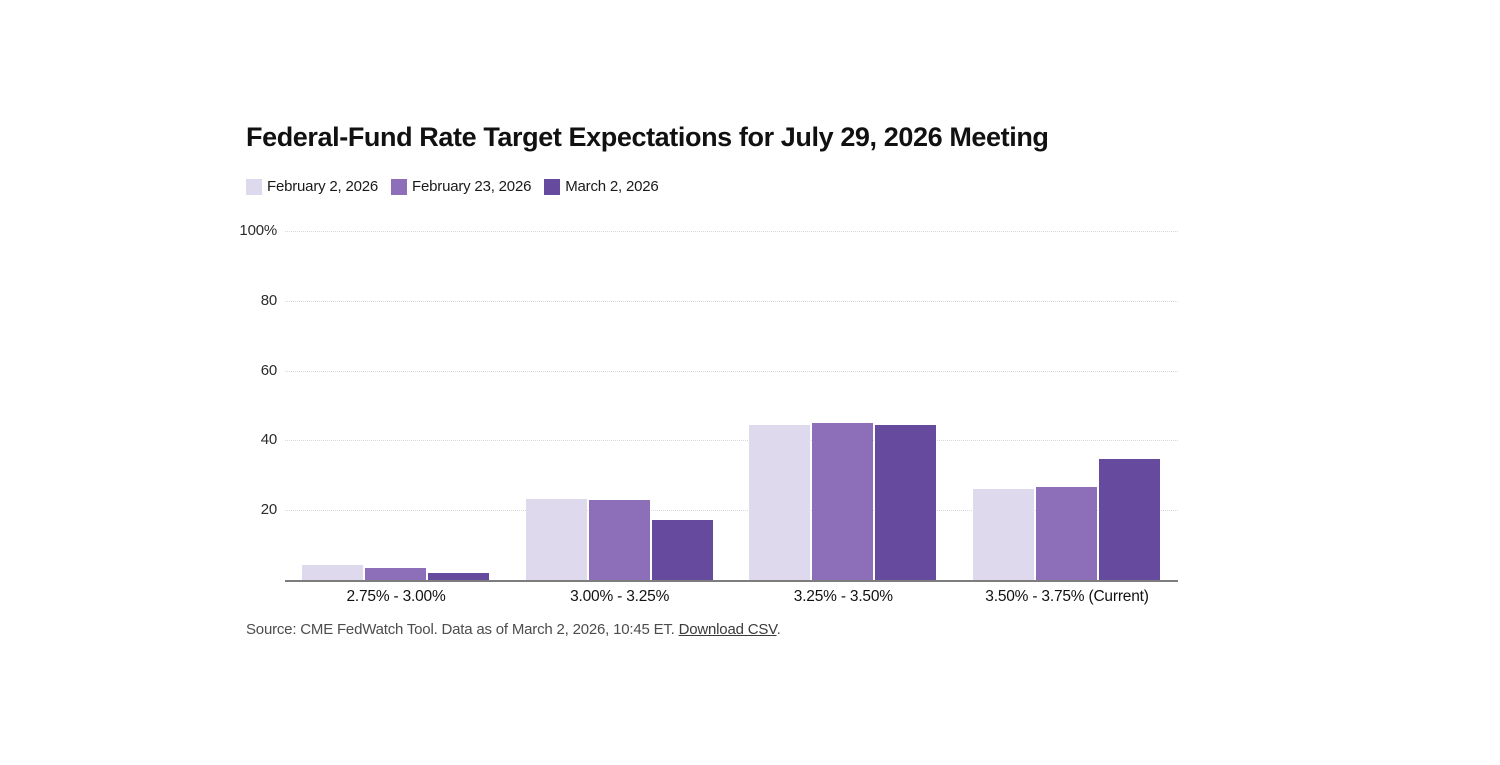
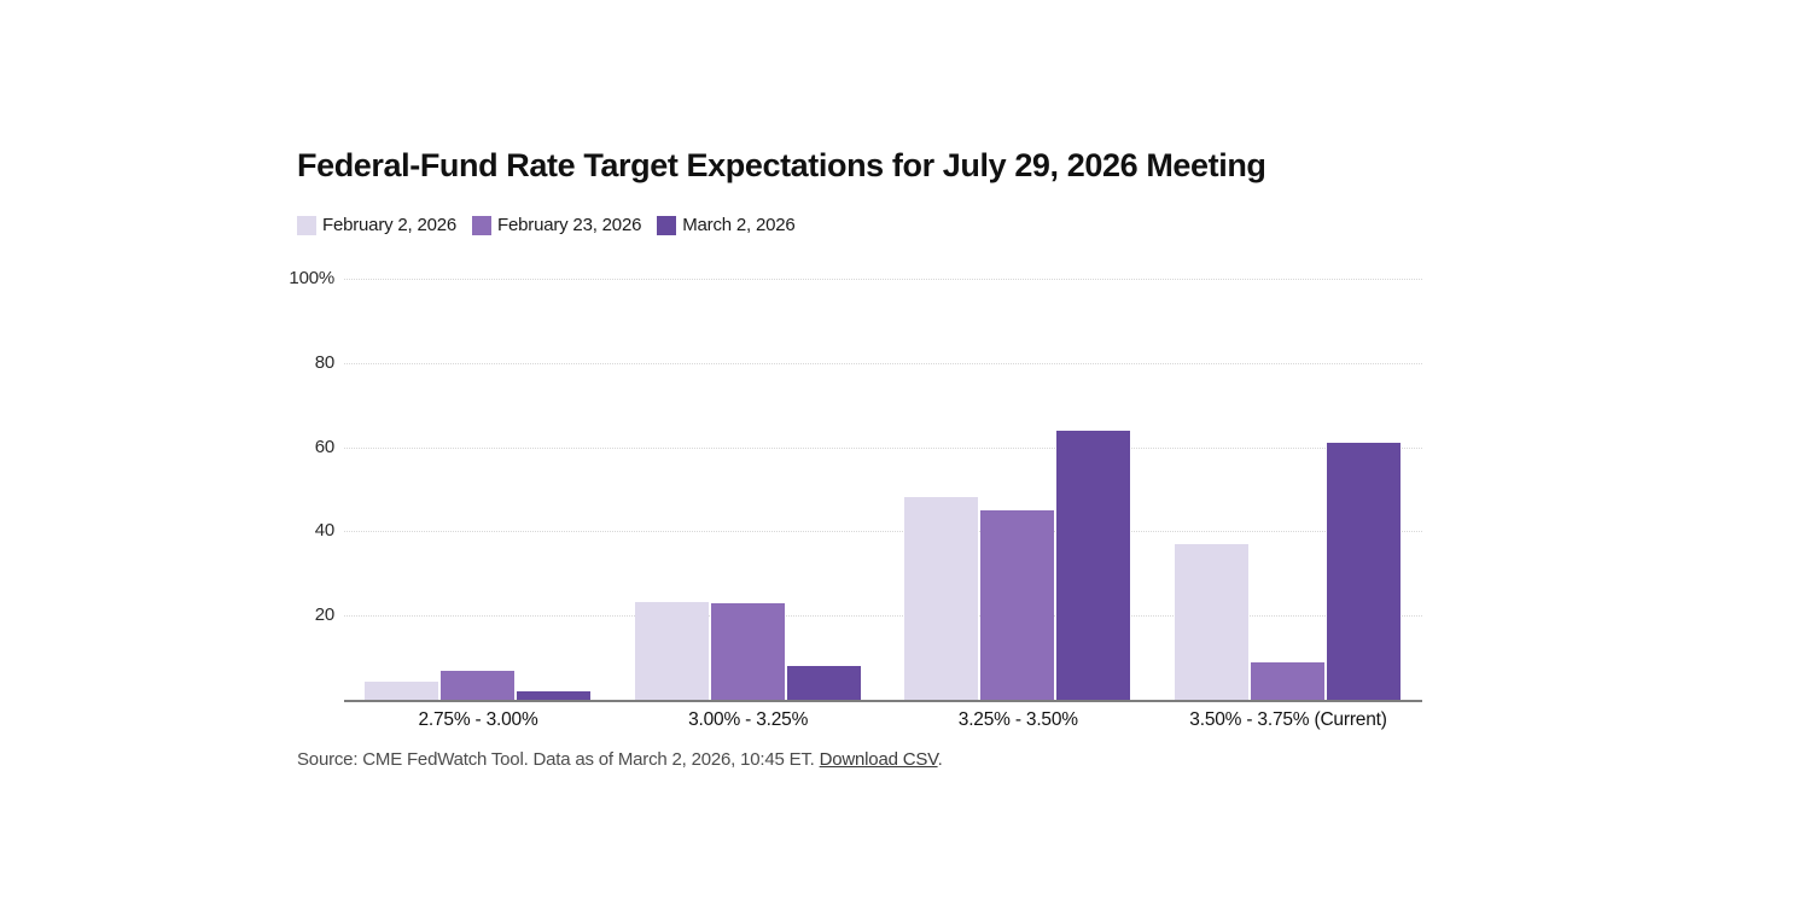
February 23, 2026/2.75% - 3.00%: 3% -> 7%
March 2, 2026/3.00% - 3.25%: 17% -> 8%
February 2, 2026/3.25% - 3.50%: 44% -> 48%
March 2, 2026/3.25% - 3.50%: 44% -> 64%
February 2, 2026/3.50% - 3.75% (Current): 26% -> 37%
February 23, 2026/3.50% - 3.75% (Current): 27% -> 9%
March 2, 2026/3.50% - 3.75% (Current): 35% -> 61%
